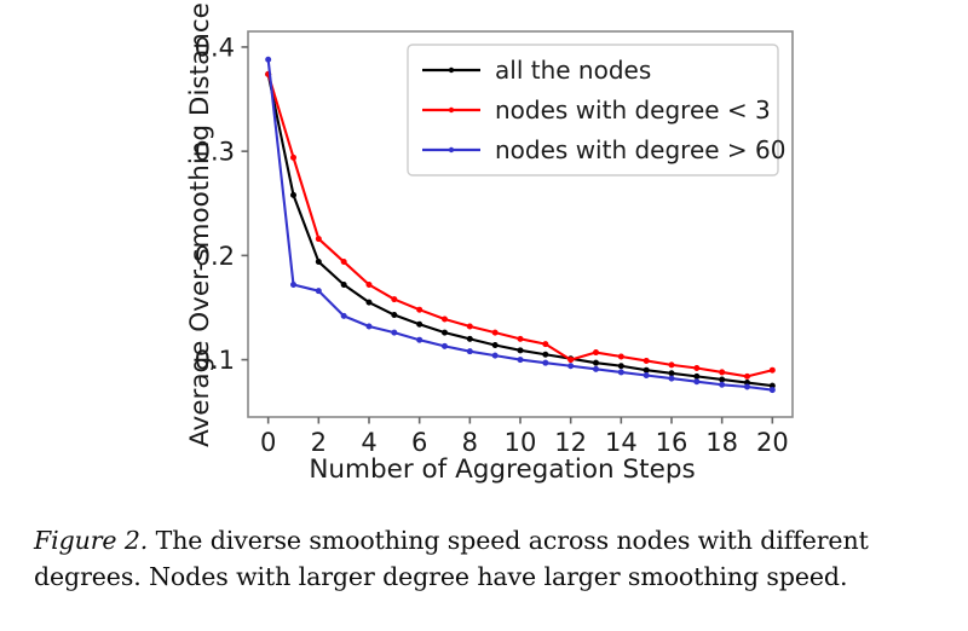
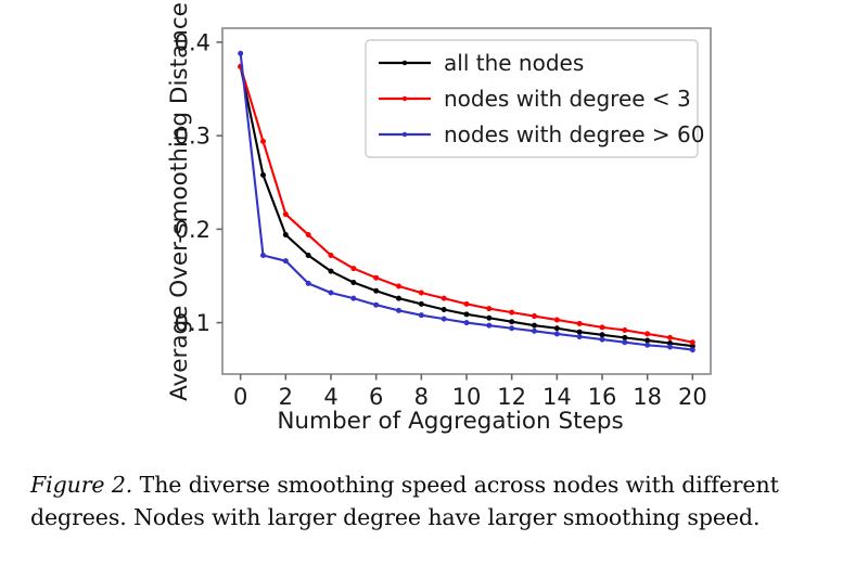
nodes with degree < 3/12: 0.10 -> 0.11
nodes with degree < 3/20: 0.09 -> 0.08
